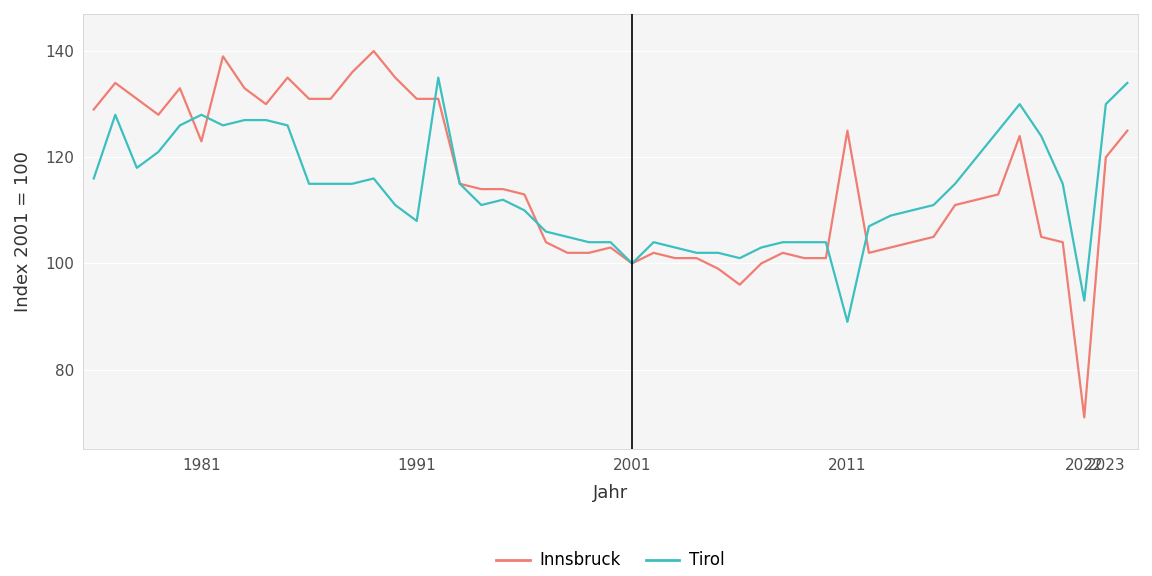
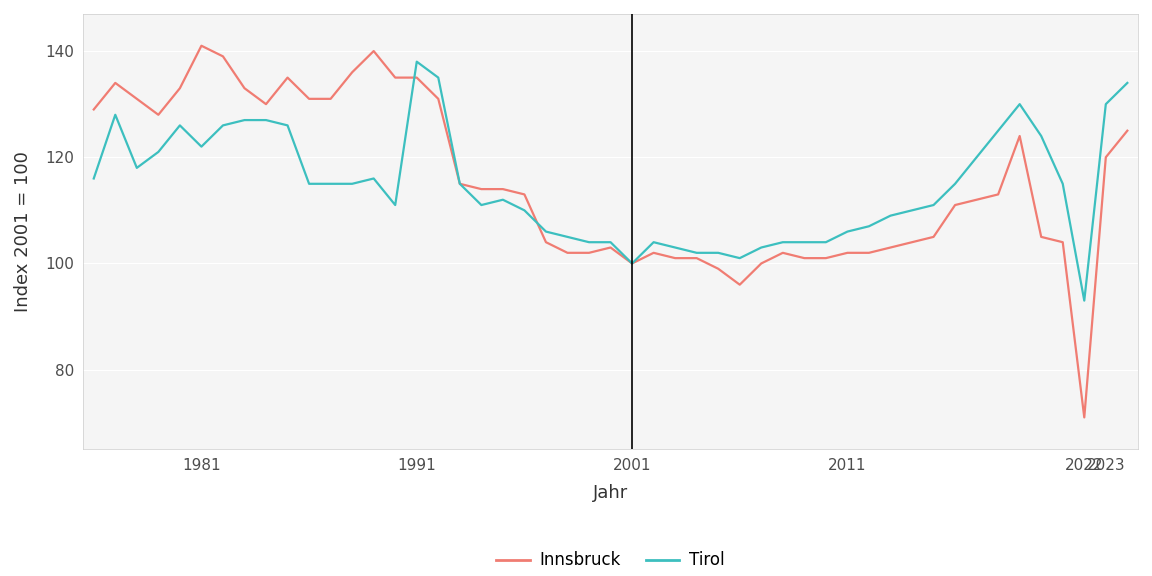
Innsbruck/1981: 123 -> 141
Tirol/1981: 128 -> 122
Innsbruck/1991: 131 -> 135
Tirol/1991: 108 -> 138
Innsbruck/2011: 125 -> 102
Tirol/2011: 89 -> 106
